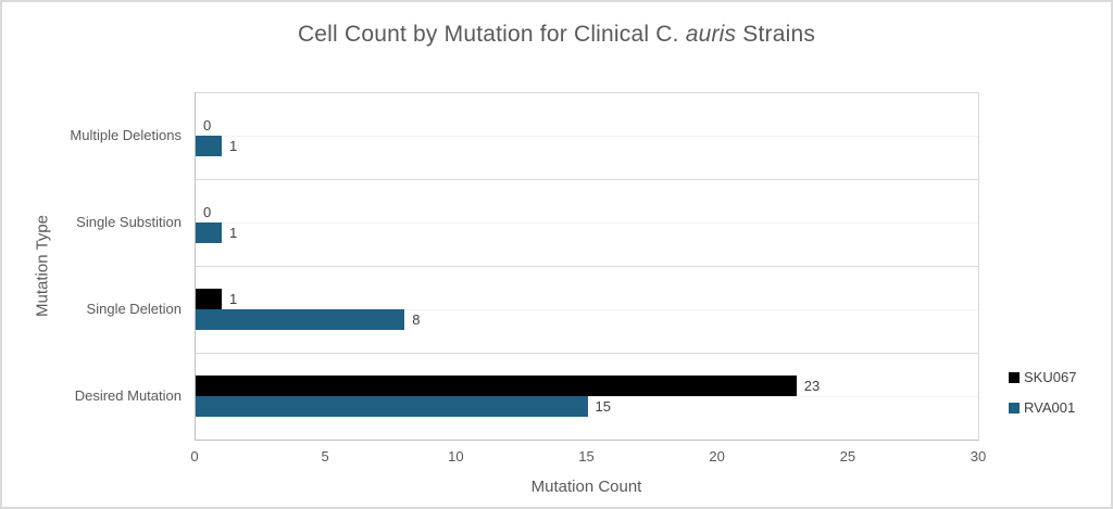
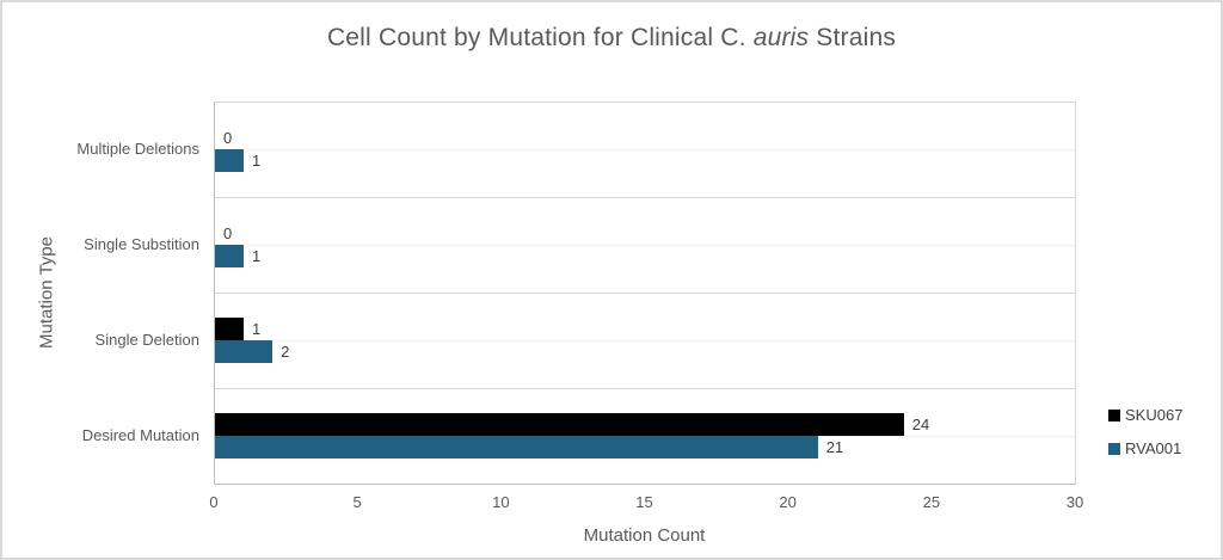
RVA001/Single Deletion: 8 -> 2
SKU067/Desired Mutation: 23 -> 24
RVA001/Desired Mutation: 15 -> 21
